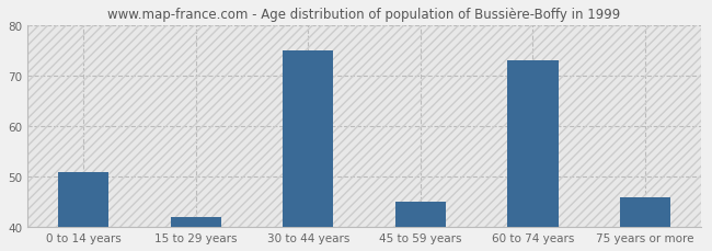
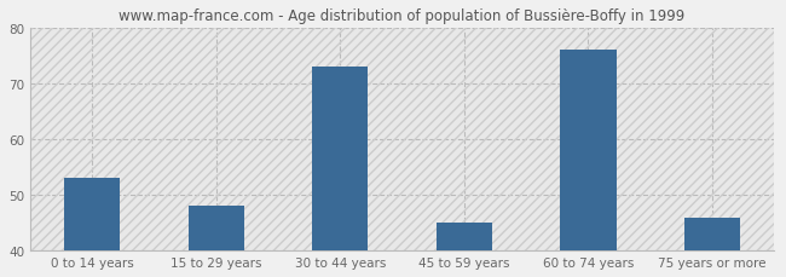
0 to 14 years: 51 -> 53
15 to 29 years: 42 -> 48
30 to 44 years: 75 -> 73
60 to 74 years: 73 -> 76
